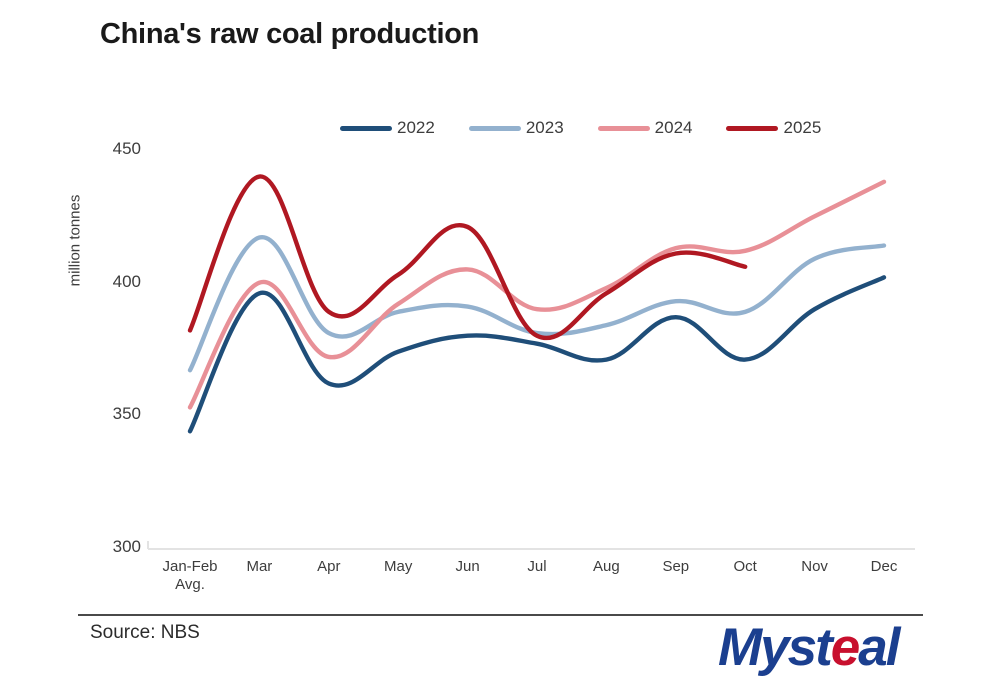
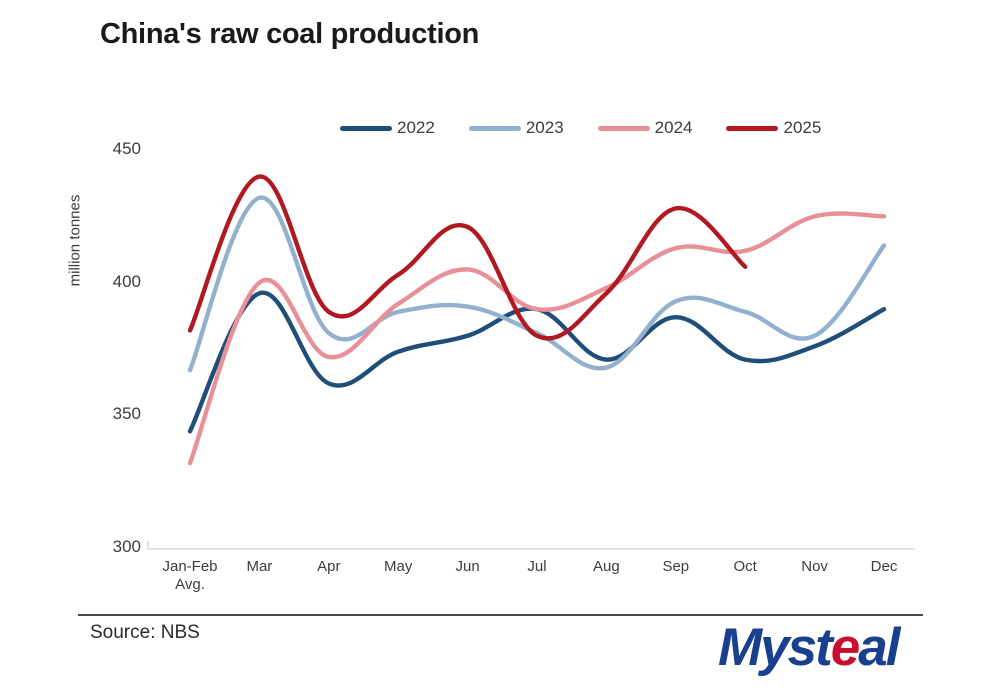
2024/Jan-Feb Avg.: 353 -> 332
2023/Mar: 417 -> 432
2022/Jul: 377 -> 390
2023/Aug: 384 -> 368
2025/Sep: 411 -> 428
2022/Nov: 390 -> 376
2023/Nov: 409 -> 380
2022/Dec: 402 -> 390
2024/Dec: 438 -> 425
